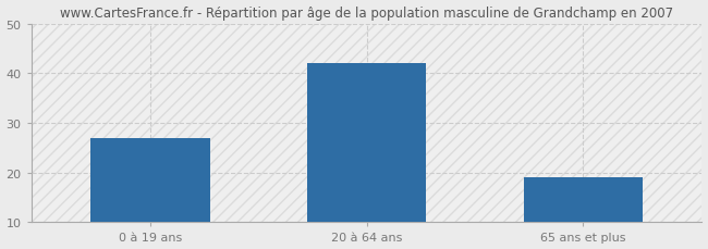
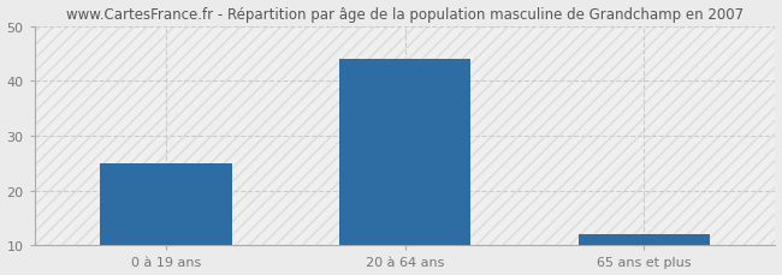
0 à 19 ans: 27 -> 25
20 à 64 ans: 42 -> 44
65 ans et plus: 19 -> 12
